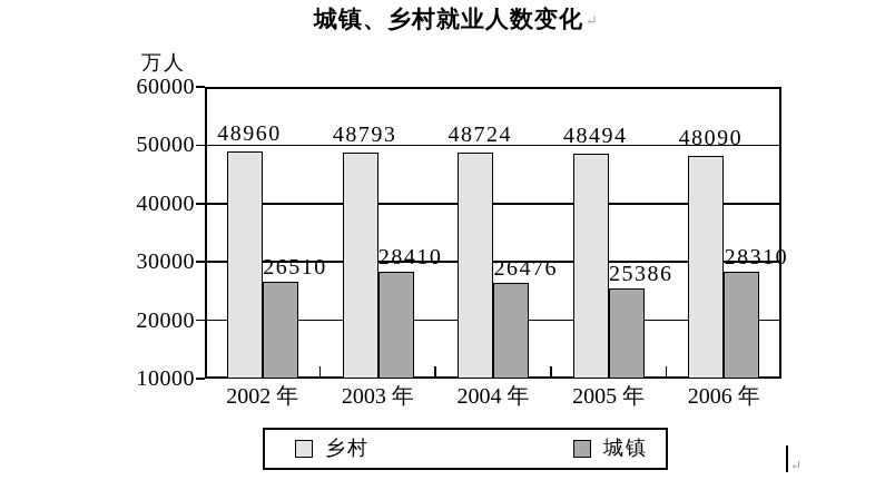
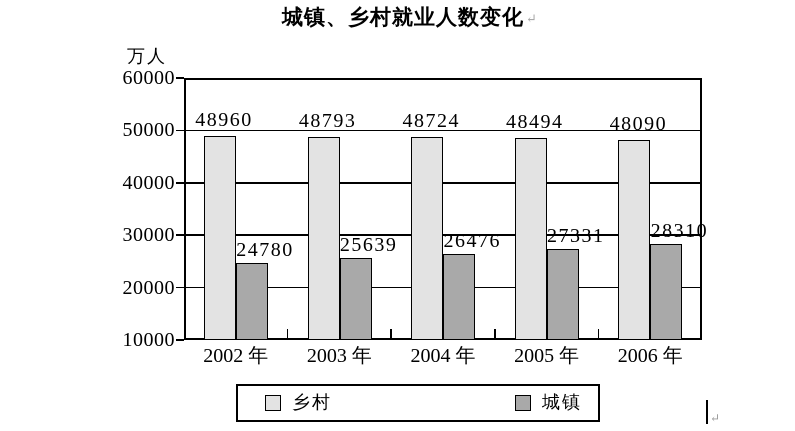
城镇/2002 年: 26510 -> 24780
城镇/2003 年: 28410 -> 25639
城镇/2005 年: 25386 -> 27331
